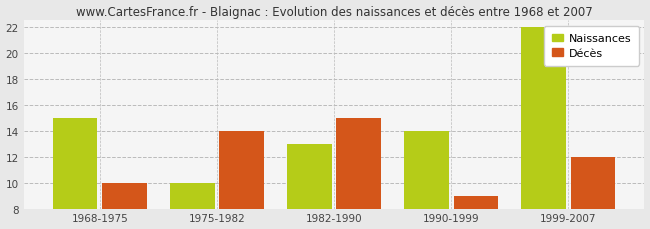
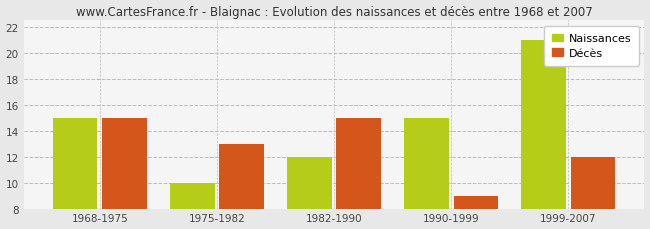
Décès/1968-1975: 10 -> 15
Décès/1975-1982: 14 -> 13
Naissances/1982-1990: 13 -> 12
Naissances/1990-1999: 14 -> 15
Naissances/1999-2007: 22 -> 21
